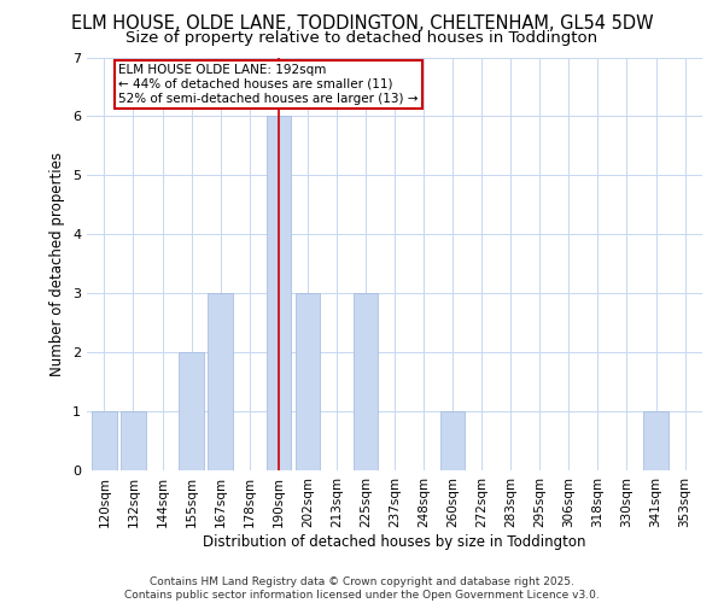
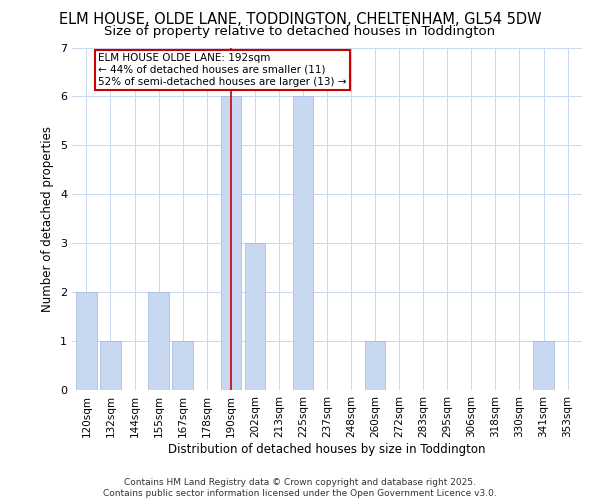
120sqm: 1 -> 2
167sqm: 3 -> 1
225sqm: 3 -> 6
